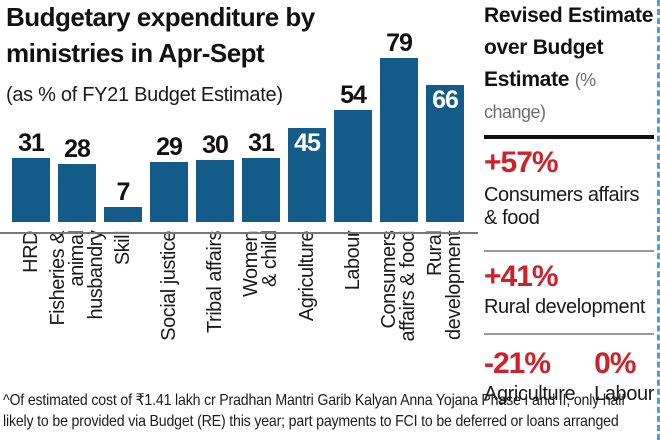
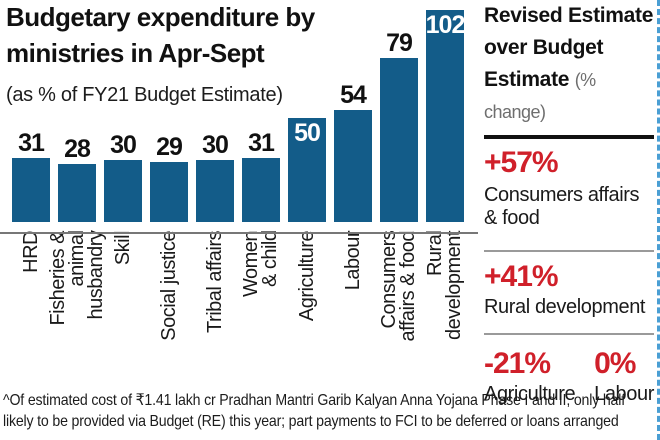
Skill: 7 -> 30
Agriculture: 45 -> 50
Rural development: 66 -> 102
